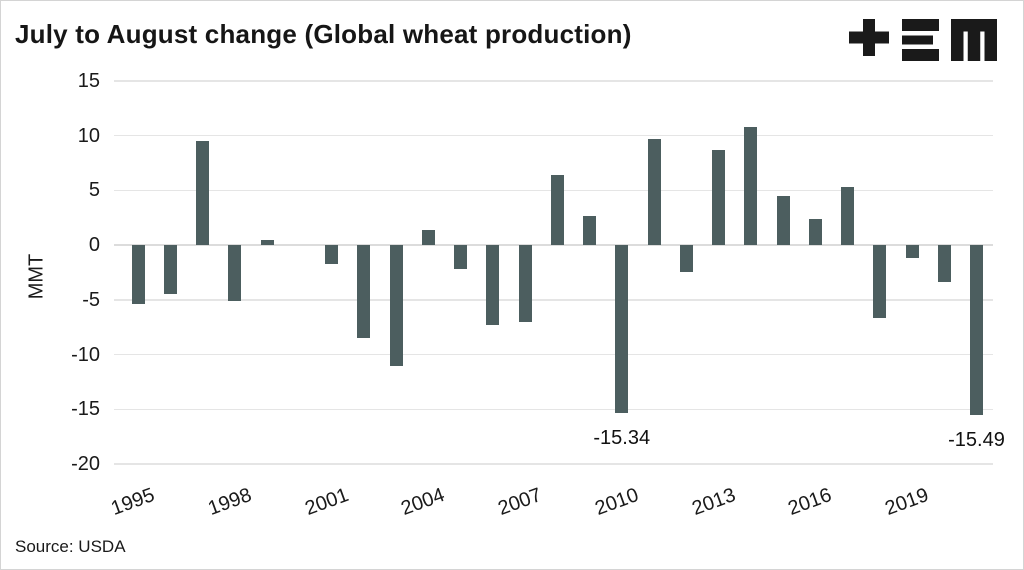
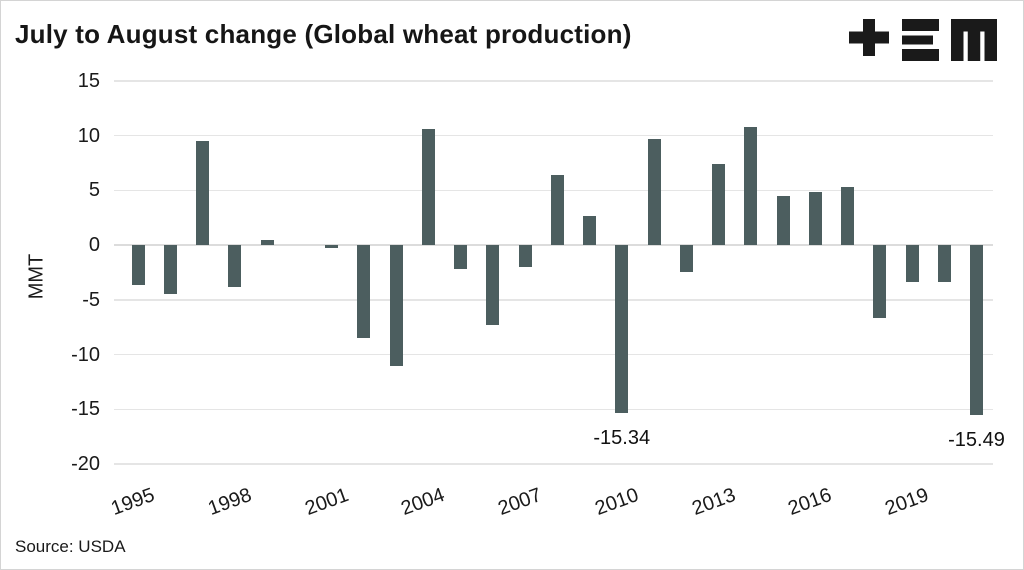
1995: -5.4 -> -3.6
1998: -5.1 -> -3.8
2001: -1.7 -> -0.3
2004: 1.4 -> 10.6
2007: -7.0 -> -2.0
2013: 8.7 -> 7.4
2016: 2.4 -> 4.9
2019: -1.2 -> -3.4
